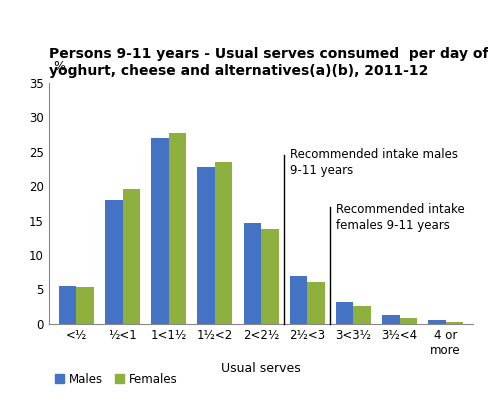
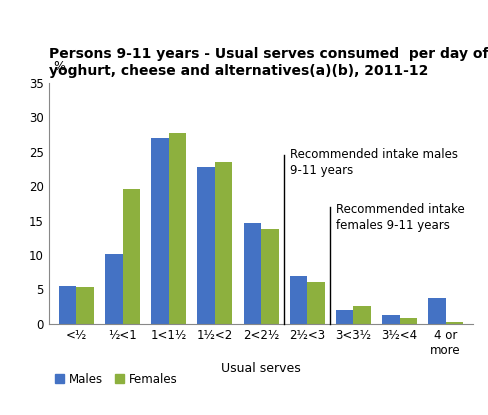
Males/½<1: 18.0 -> 10.2
Males/3<3½: 3.1 -> 2.0
Males/4 or more: 0.6 -> 3.8
